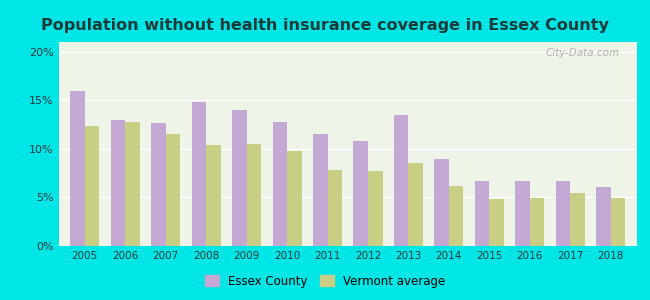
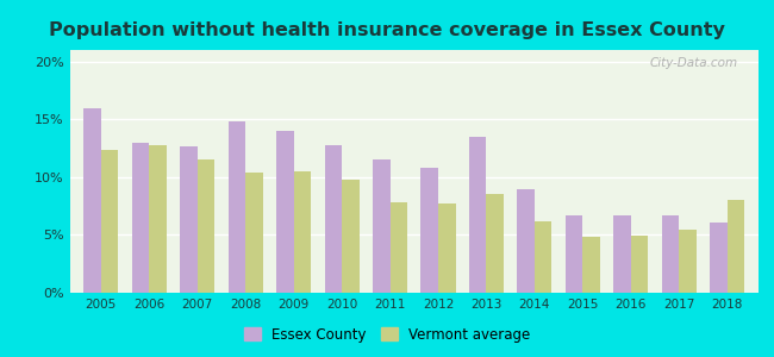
Vermont average/2018: 4.9% -> 8.0%
